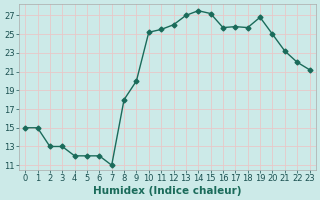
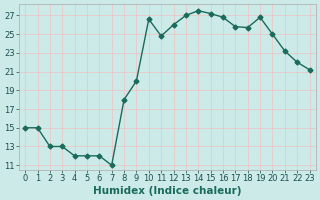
10: 25.2 -> 26.6
11: 25.5 -> 24.8
16: 25.7 -> 26.8
